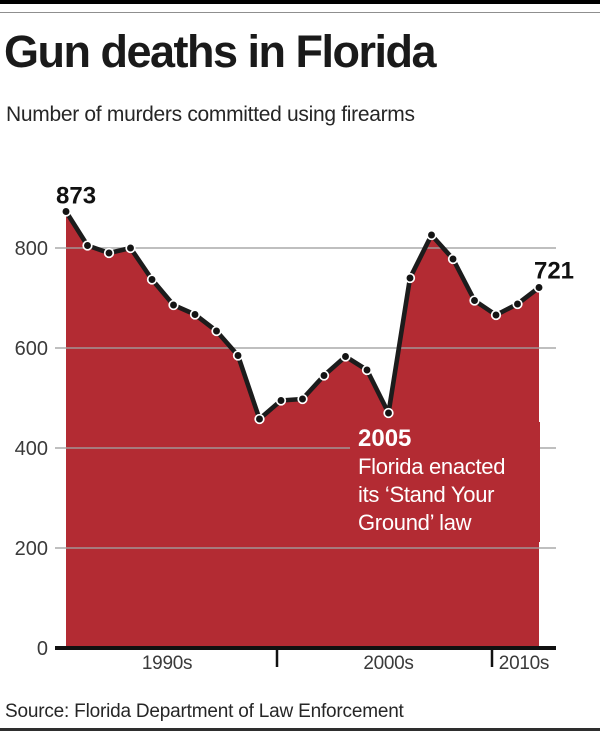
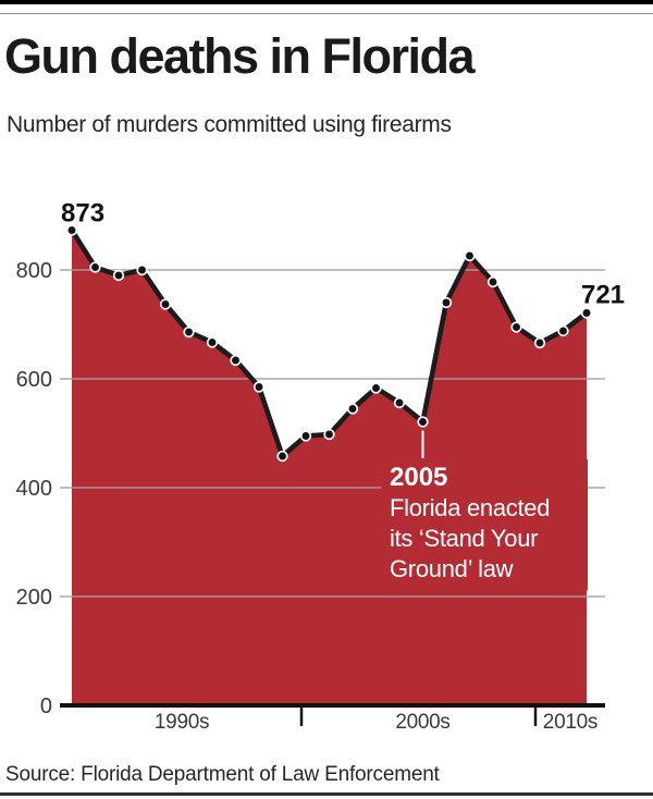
2005: 470 -> 520
